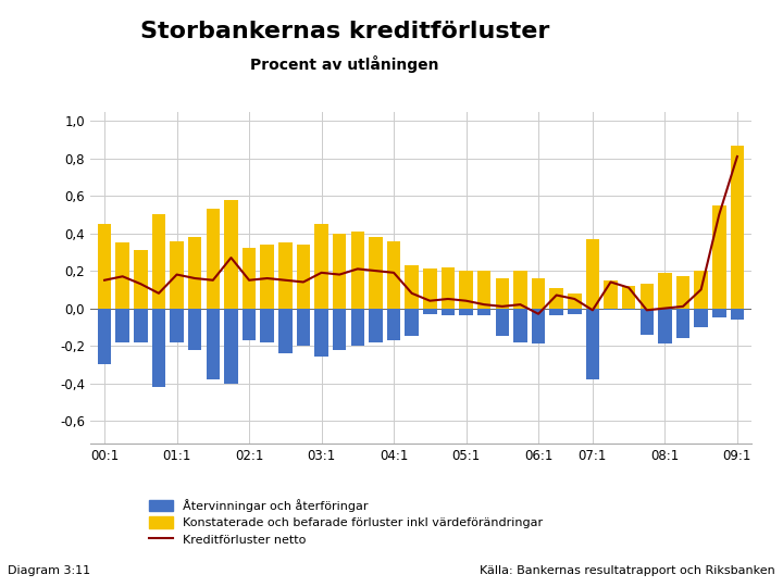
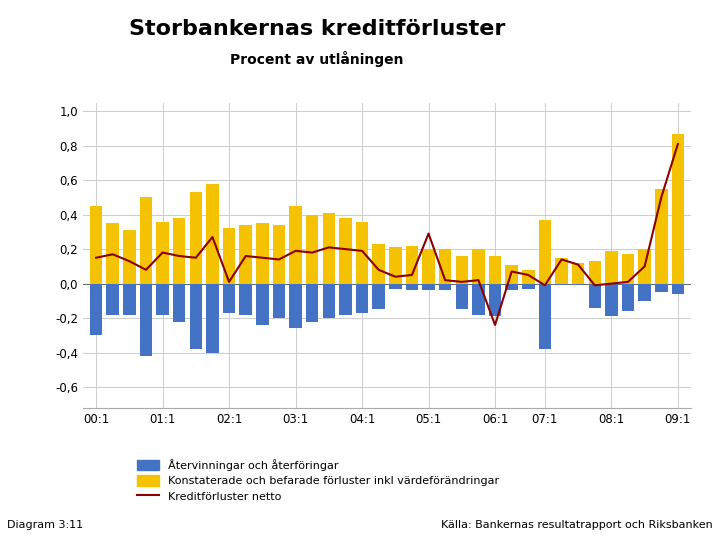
Kreditförluster netto/02:1: 0,15 -> 0,01
Kreditförluster netto/05:1: 0,04 -> 0,29
Kreditförluster netto/06:1: -0,03 -> -0,24
